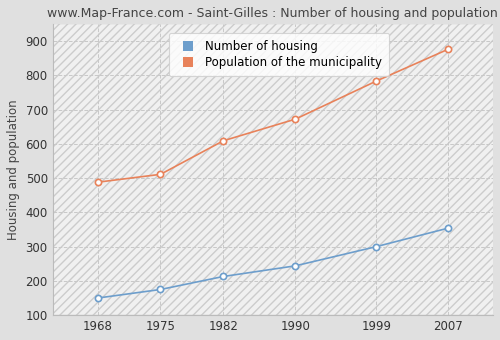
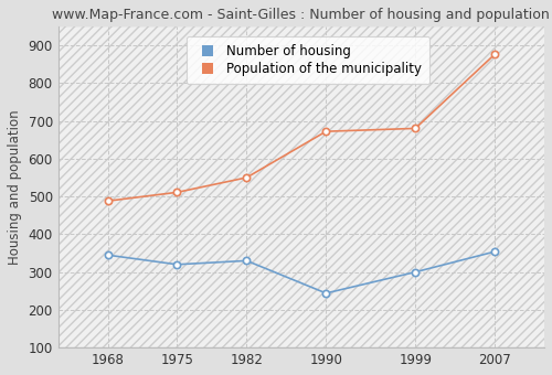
Number of housing/1968: 150 -> 345
Number of housing/1975: 175 -> 320
Number of housing/1982: 213 -> 330
Population of the municipality/1982: 609 -> 550
Population of the municipality/1999: 783 -> 680
